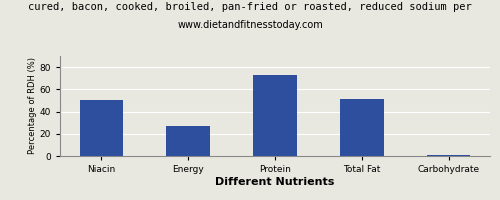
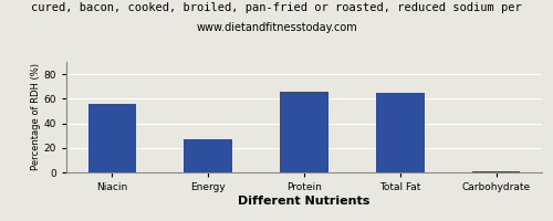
Niacin: 50 -> 56
Protein: 73 -> 66
Total Fat: 51 -> 65
